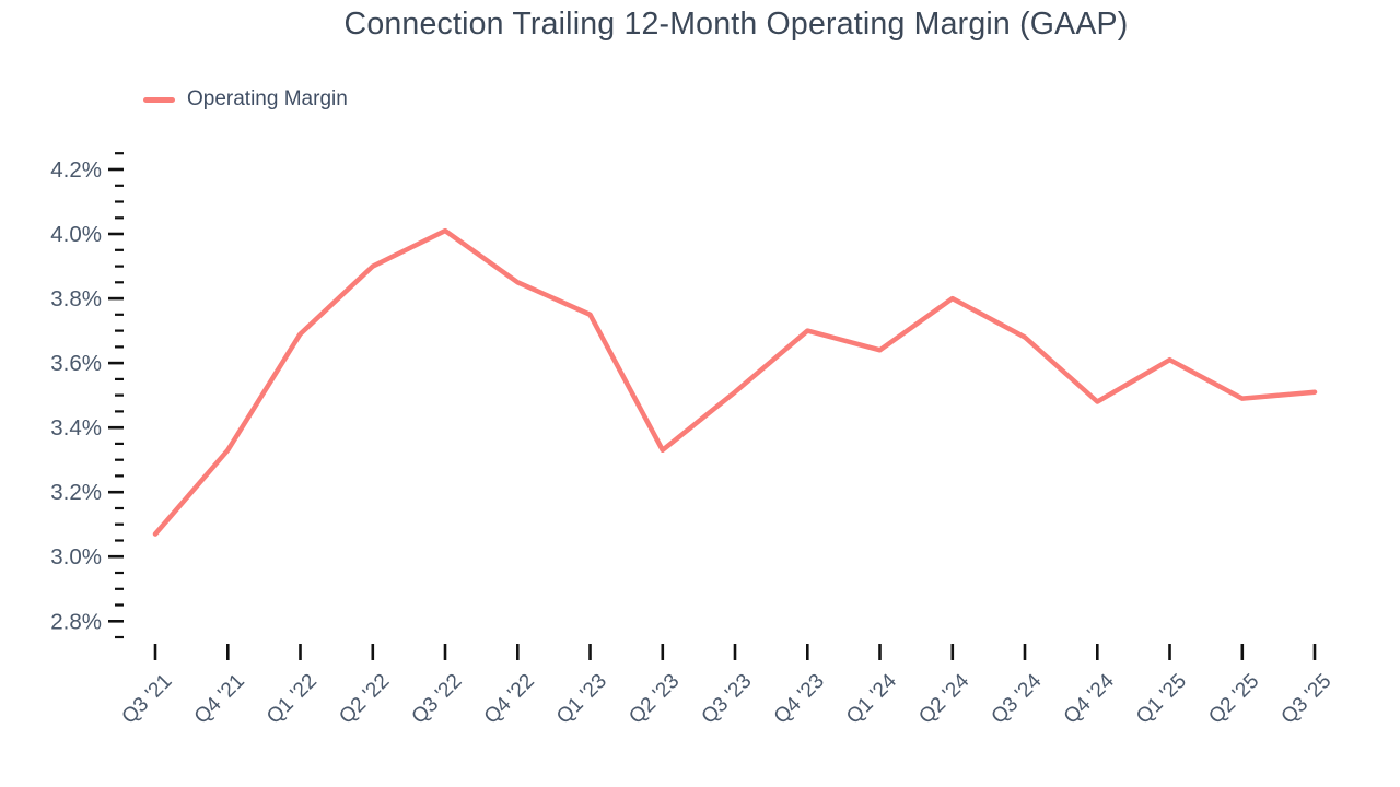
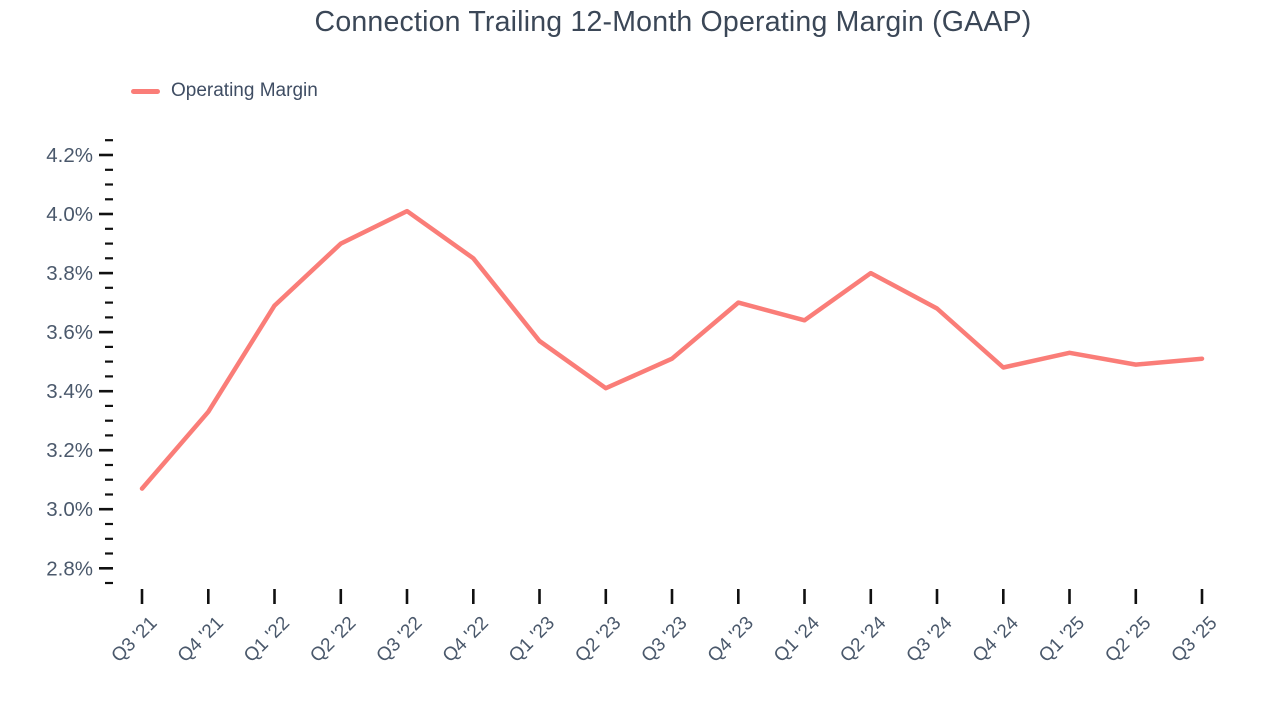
Q1 '23: 3.75% -> 3.57%
Q2 '23: 3.33% -> 3.41%
Q1 '25: 3.61% -> 3.53%
